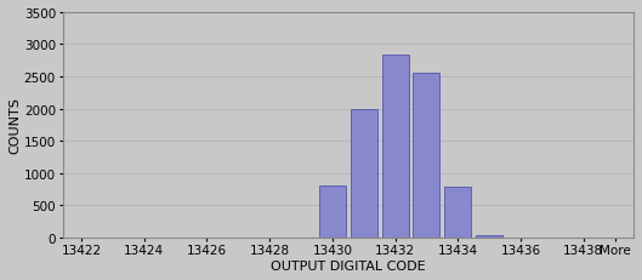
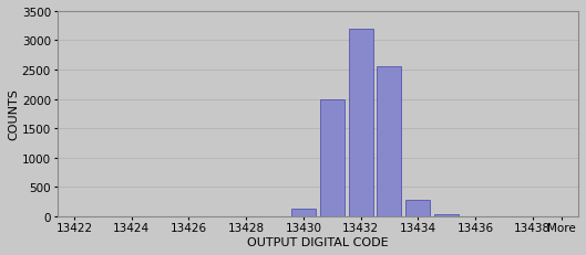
13430: 800 -> 120
13432: 2840 -> 3200
13434: 780 -> 280
